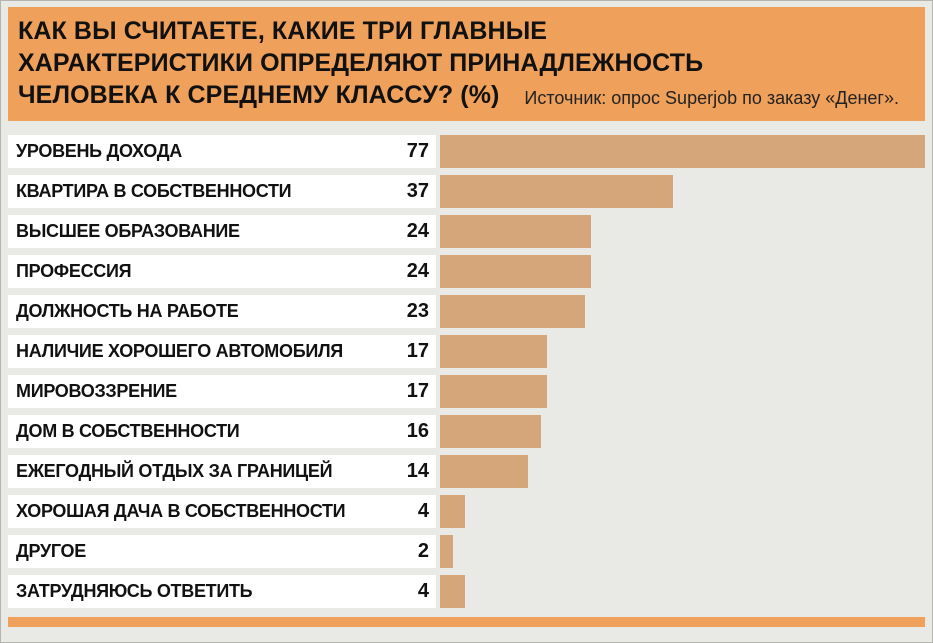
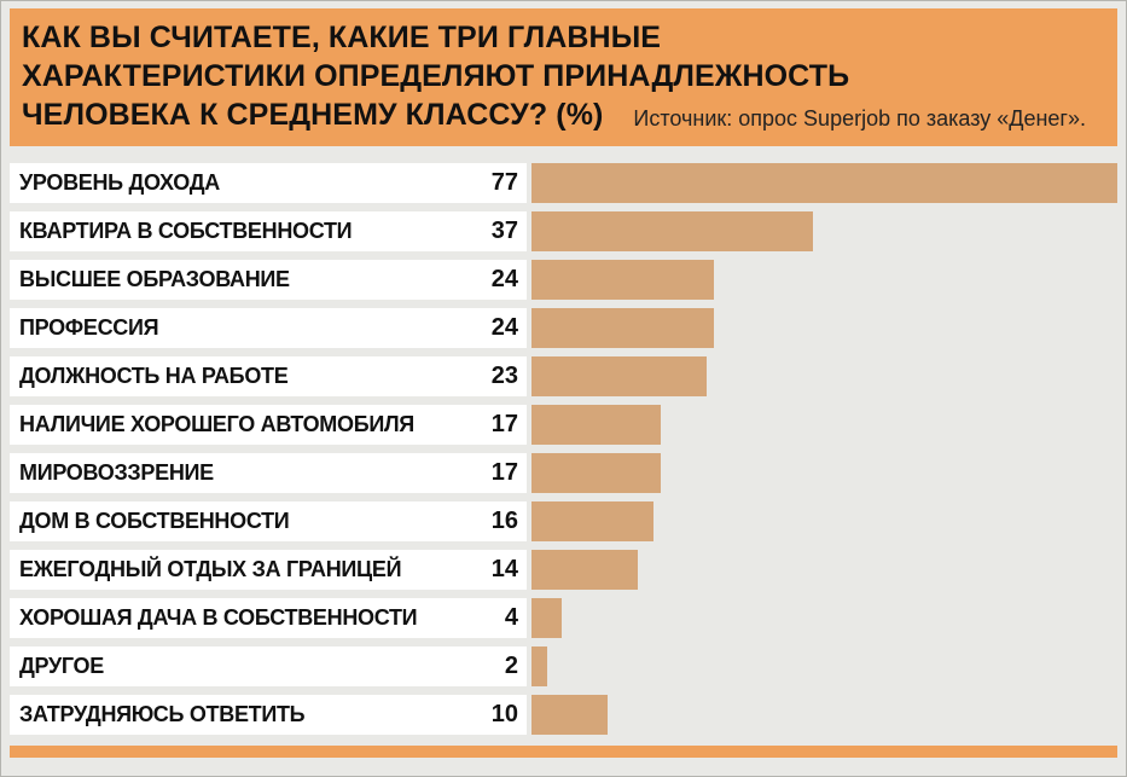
ЗАТРУДНЯЮСЬ ОТВЕТИТЬ: 4 -> 10
